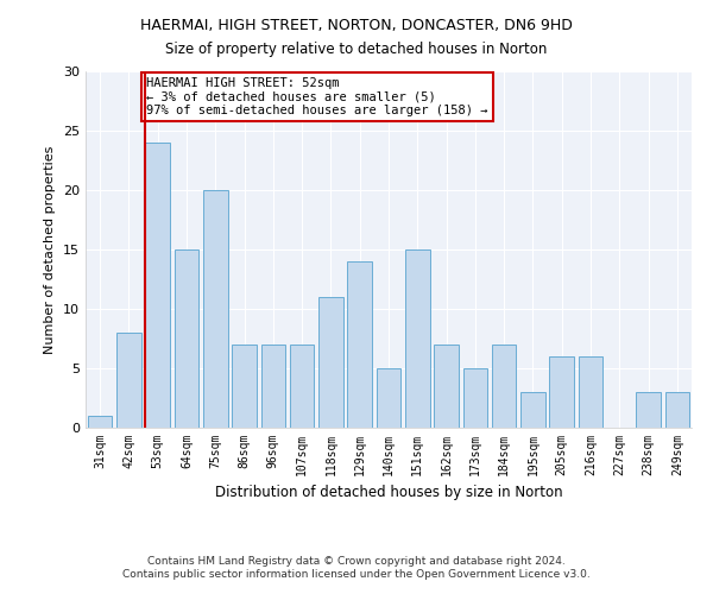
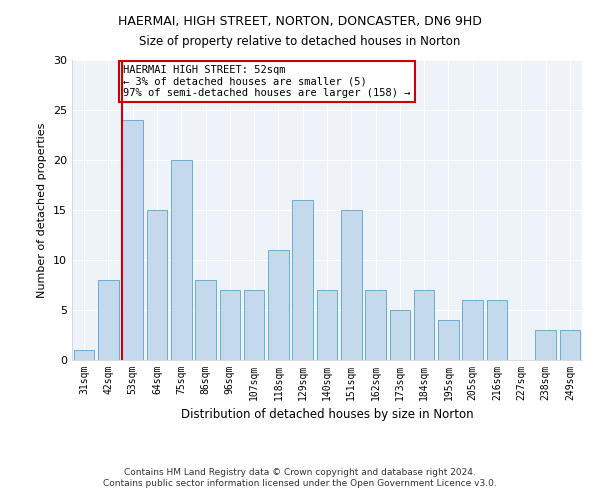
86sqm: 7 -> 8
129sqm: 14 -> 16
140sqm: 5 -> 7
195sqm: 3 -> 4
